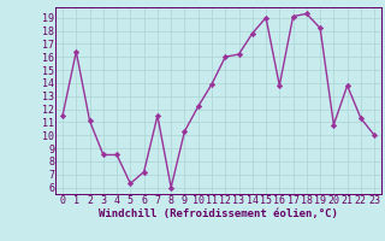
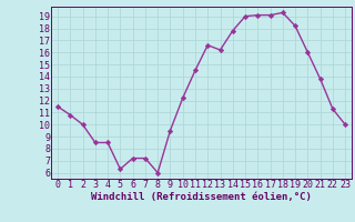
1: 16.4 -> 10.8
2: 11.1 -> 10.0
7: 11.5 -> 7.2
9: 10.3 -> 9.5
11: 13.9 -> 14.5
12: 16.0 -> 16.6
16: 13.8 -> 19.1
20: 10.8 -> 16.0
